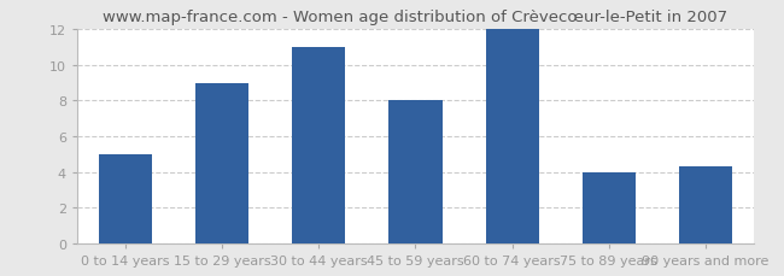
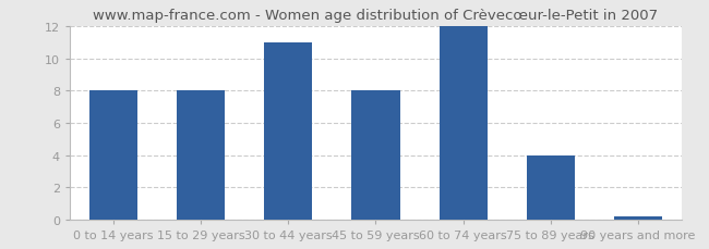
0 to 14 years: 5.0 -> 8.0
15 to 29 years: 9.0 -> 8.0
90 years and more: 4.3 -> 0.1
